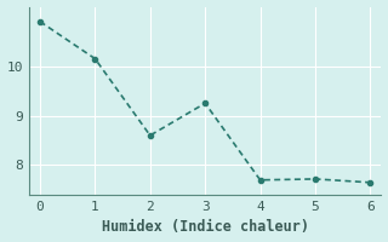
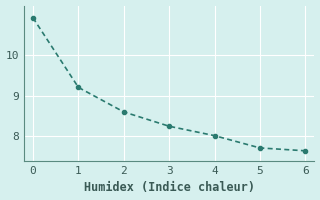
1: 10.15 -> 9.20
3: 9.25 -> 8.25
4: 7.70 -> 8.02
